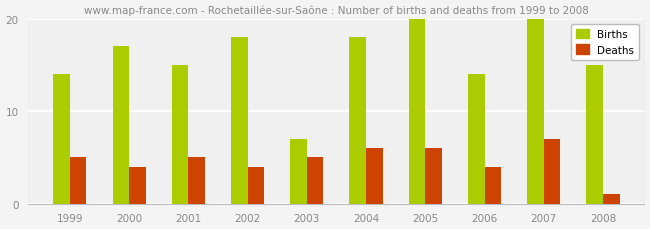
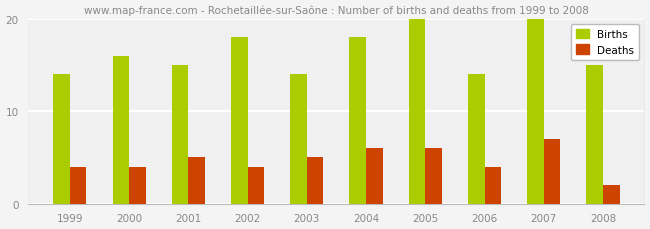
Deaths/1999: 5 -> 4
Births/2000: 17 -> 16
Births/2003: 7 -> 14
Deaths/2008: 1 -> 2
